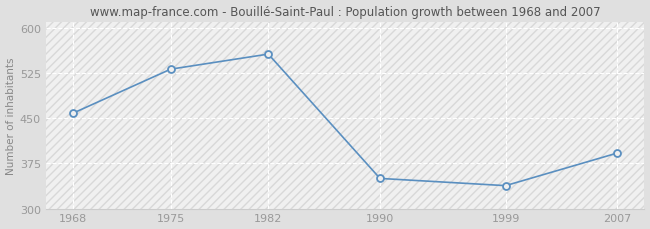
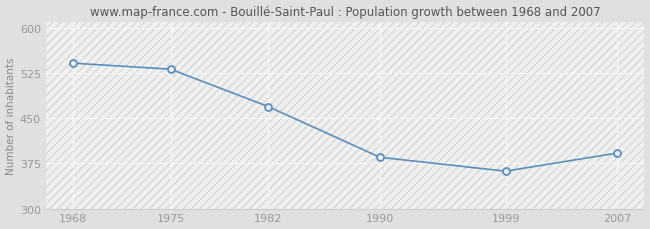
1968: 458 -> 541
1982: 556 -> 469
1990: 350 -> 385
1999: 338 -> 362
